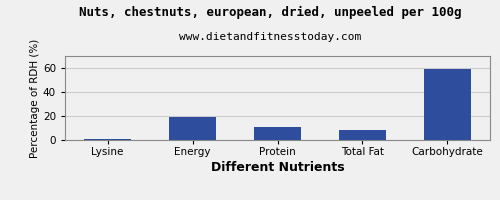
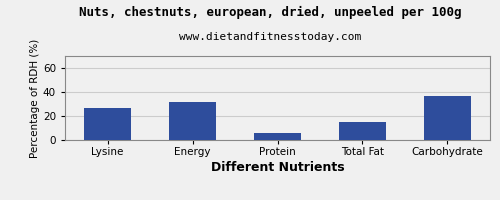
Lysine: 0 -> 27
Energy: 20 -> 32
Protein: 11 -> 6
Total Fat: 8 -> 15
Carbohydrate: 60 -> 37
